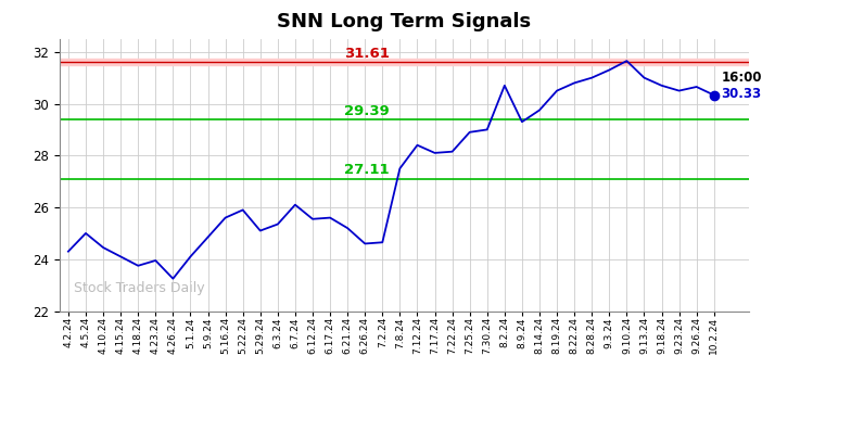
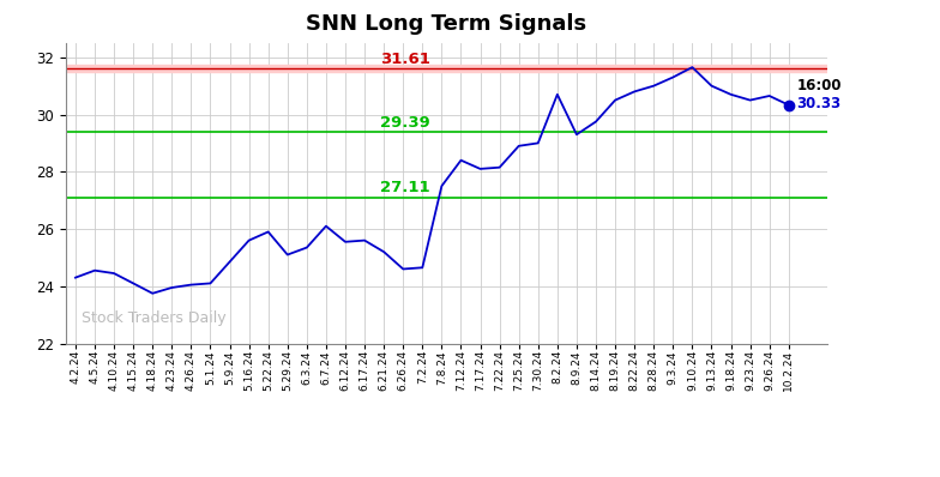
4.5.24: 25.00 -> 24.55
4.26.24: 23.25 -> 24.05
